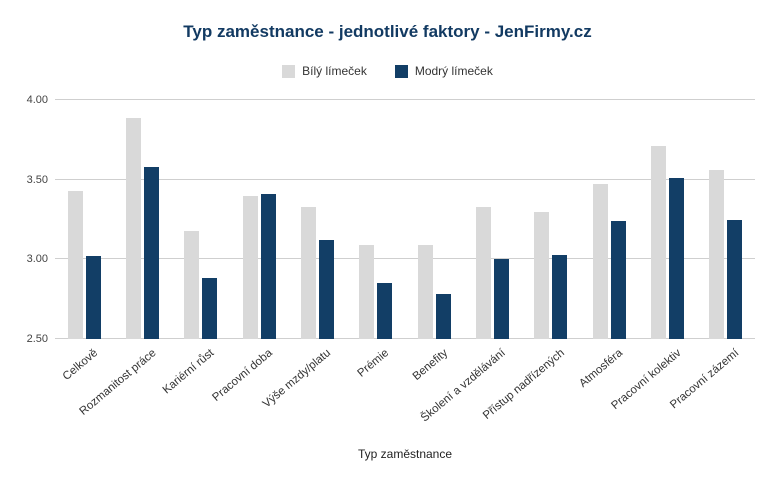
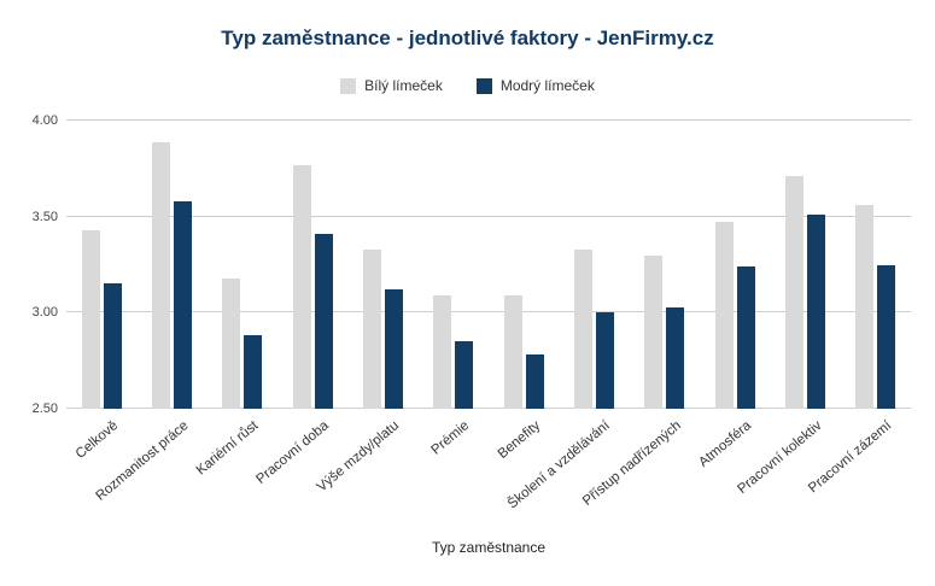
Modrý límeček/Celkově: 3.02 -> 3.15
Bílý límeček/Pracovní doba: 3.40 -> 3.77
